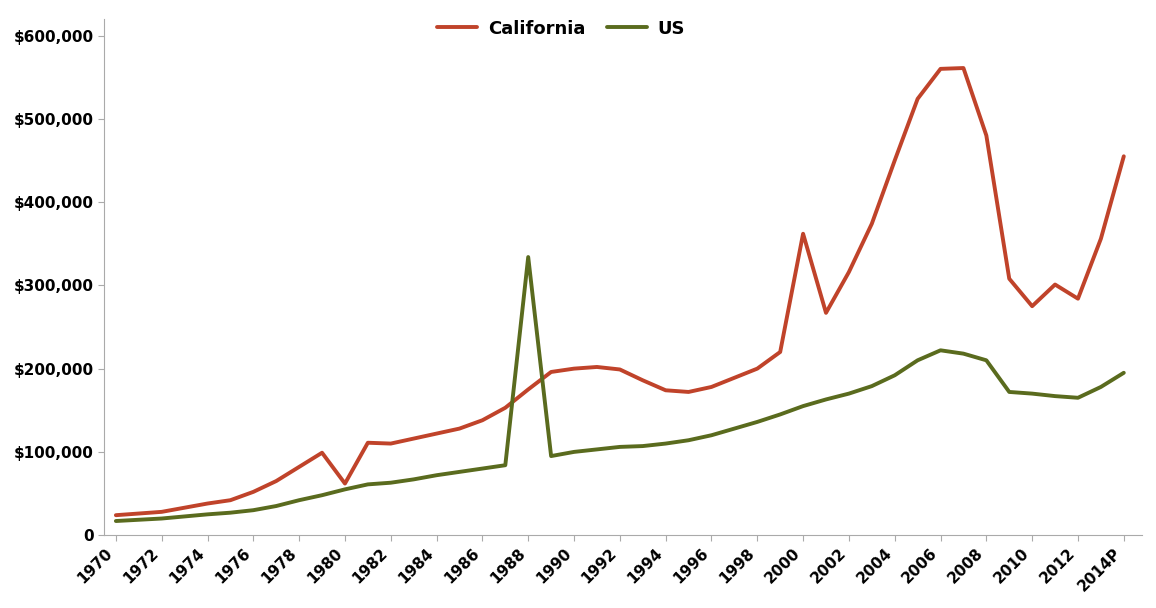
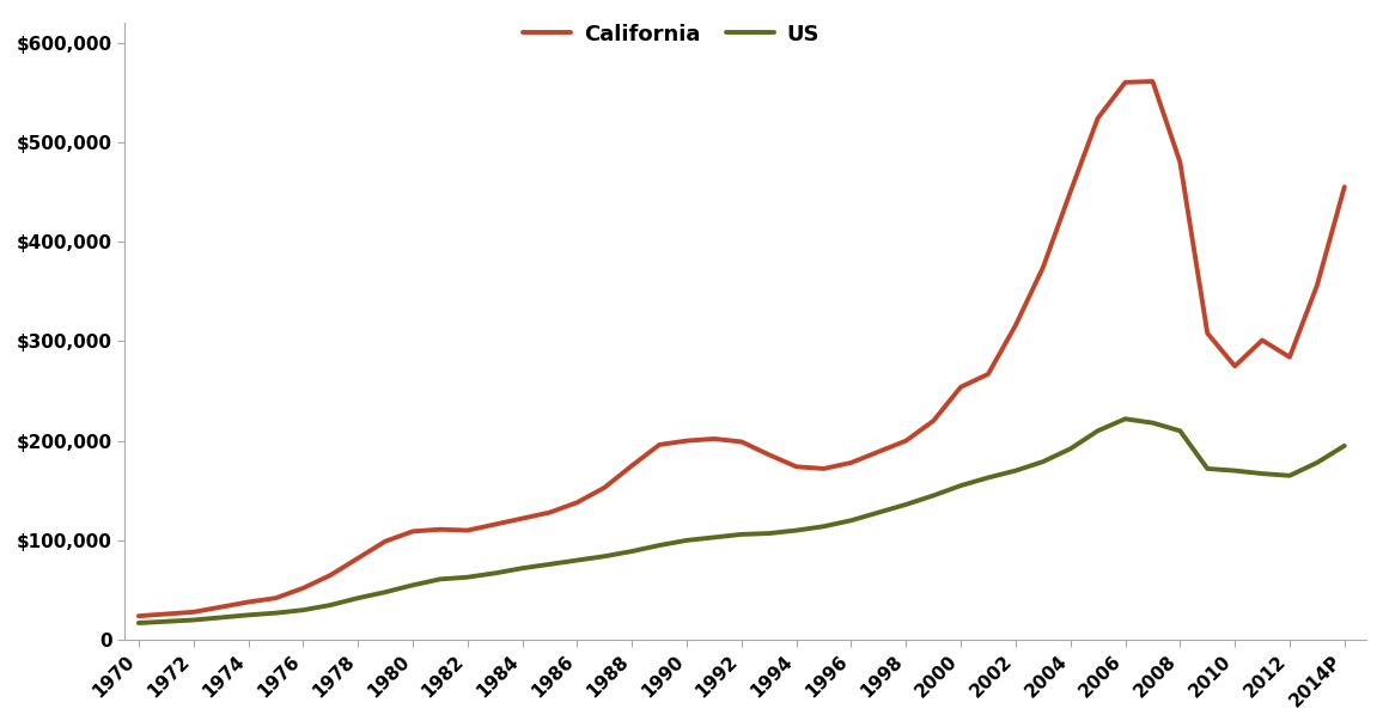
California/1980: $62,000 -> $109,000
US/1988: $334,000 -> $89,000
California/2000: $362,000 -> $254,000
